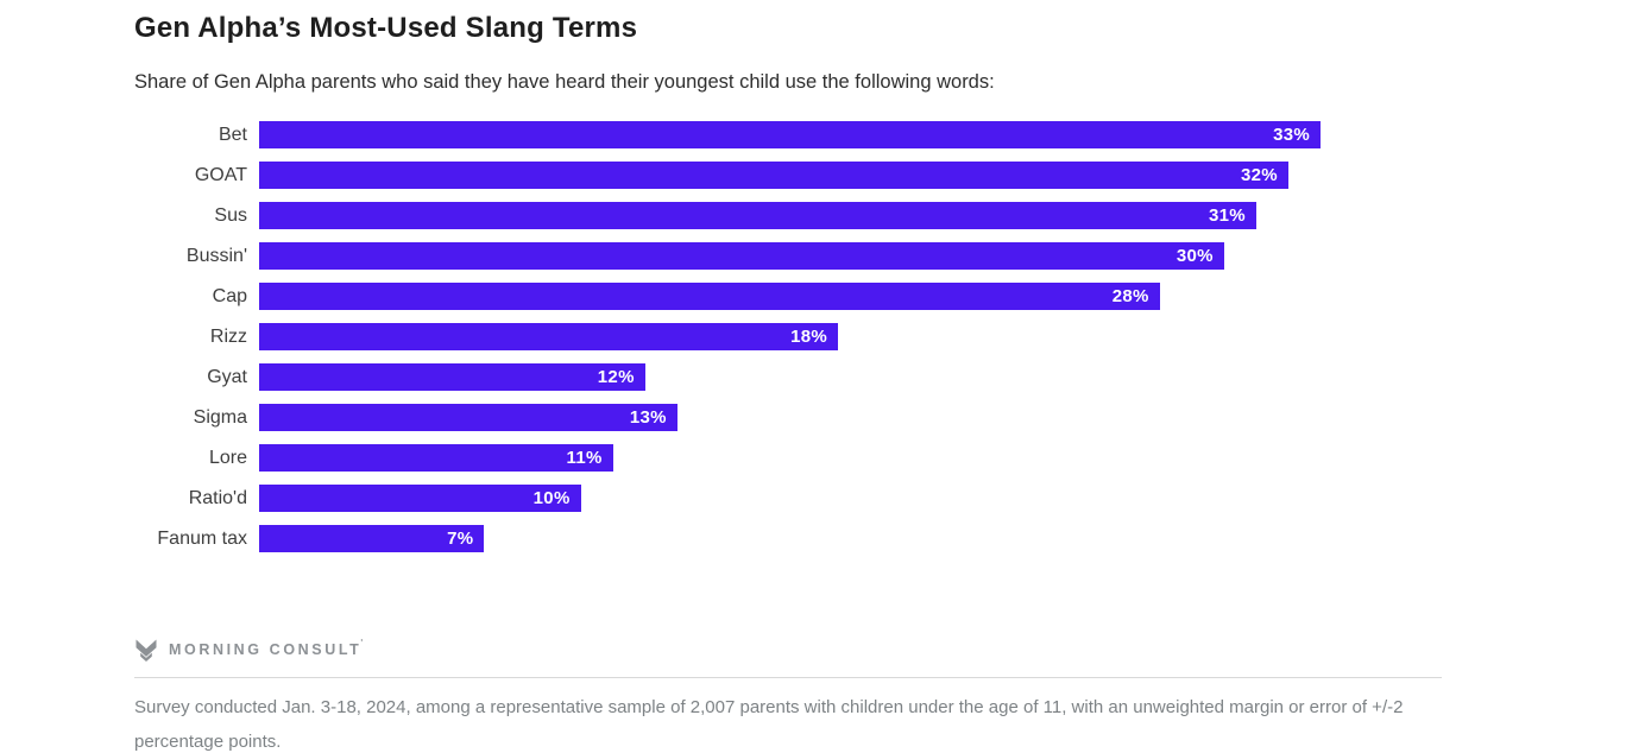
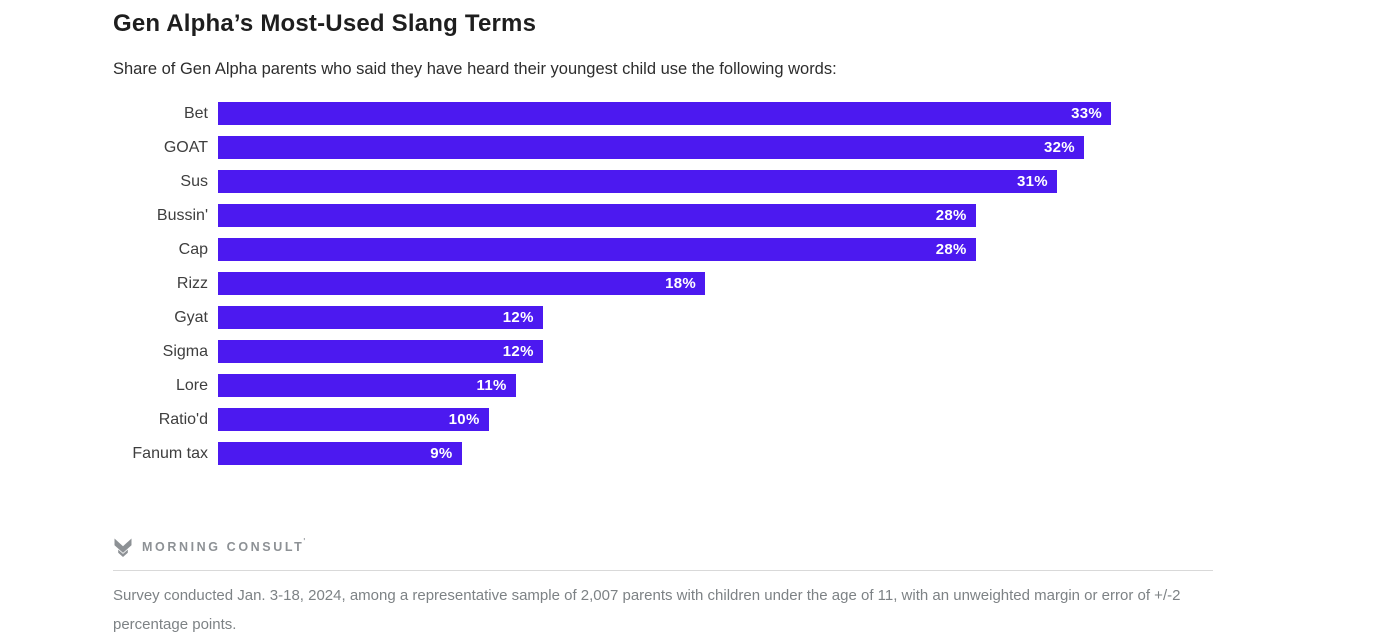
Bussin': 30% -> 28%
Sigma: 13% -> 12%
Fanum tax: 7% -> 9%
